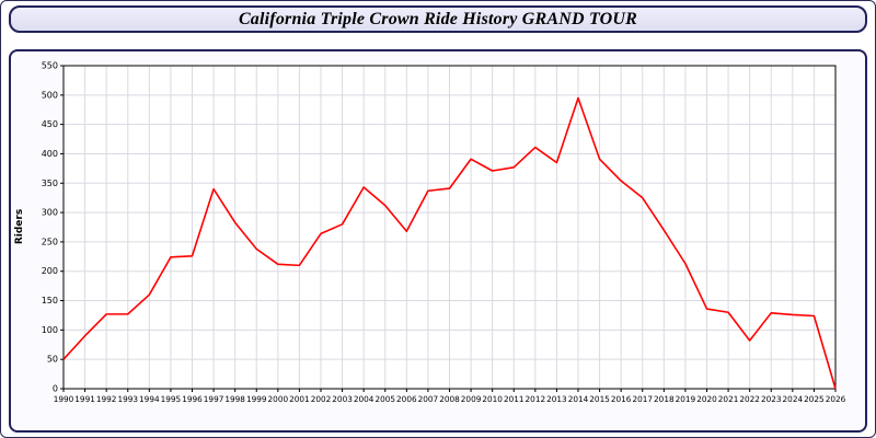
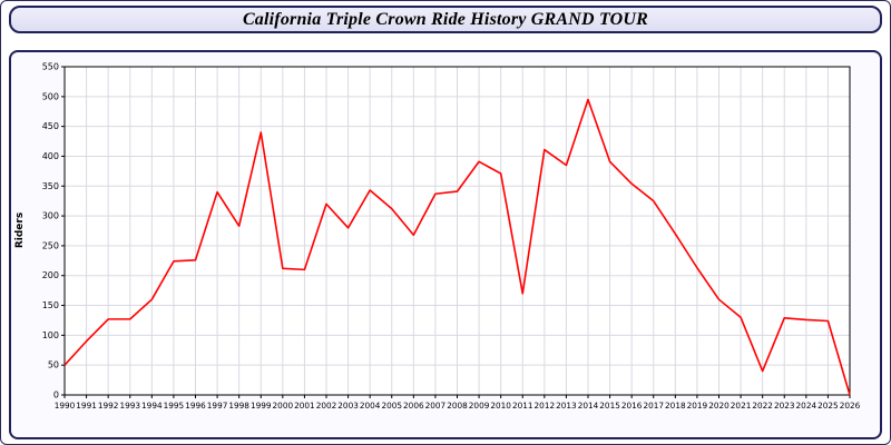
1999: 240 -> 440
2002: 260 -> 320
2011: 380 -> 170
2020: 140 -> 160
2022: 80 -> 40
